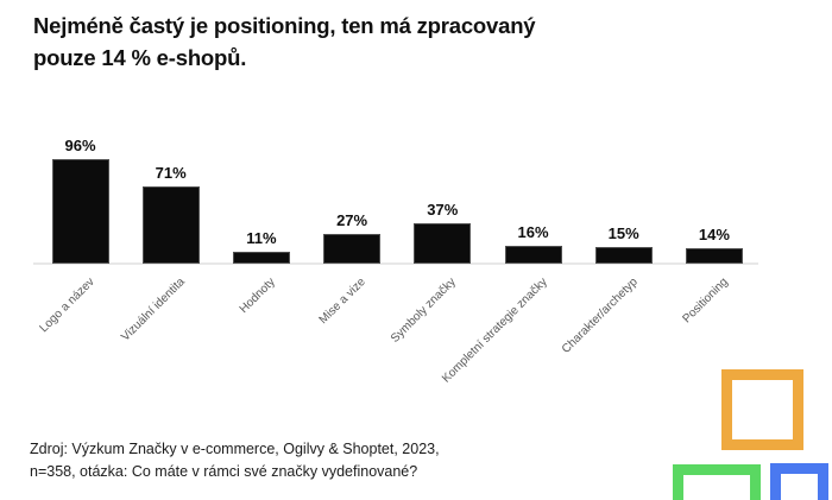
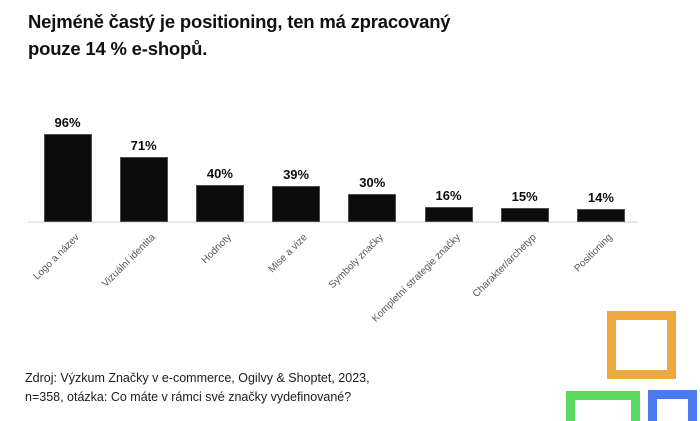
Hodnoty: 11% -> 40%
Mise a vize: 27% -> 39%
Symboly značky: 37% -> 30%
